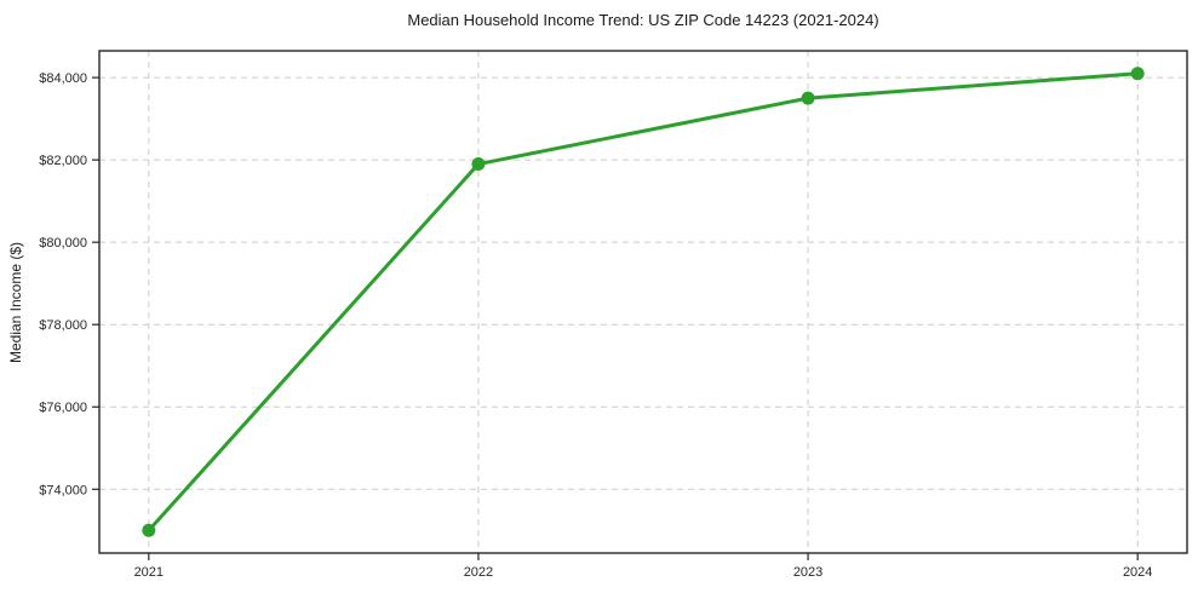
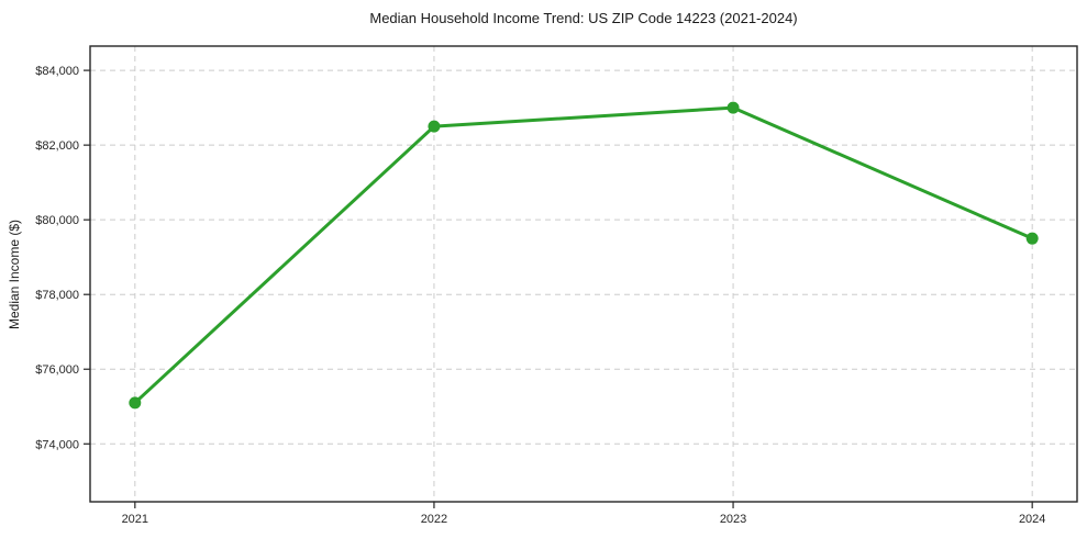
2021: $73000 -> $75100
2022: $81900 -> $82500
2023: $83500 -> $83000
2024: $84100 -> $79500
